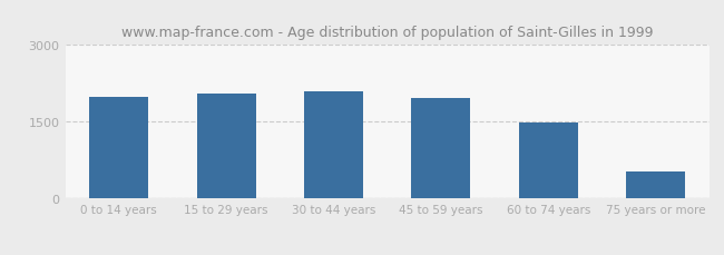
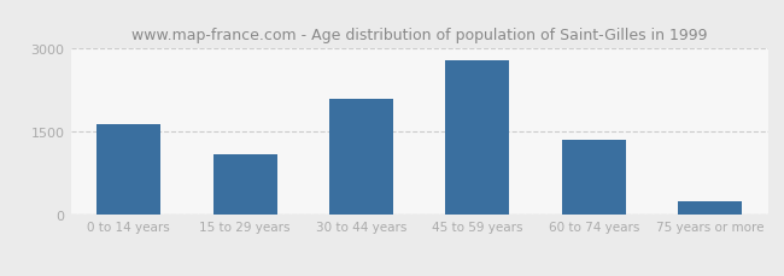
0 to 14 years: 1980 -> 1650
15 to 29 years: 2050 -> 1100
45 to 59 years: 1960 -> 2800
60 to 74 years: 1480 -> 1350
75 years or more: 530 -> 250
